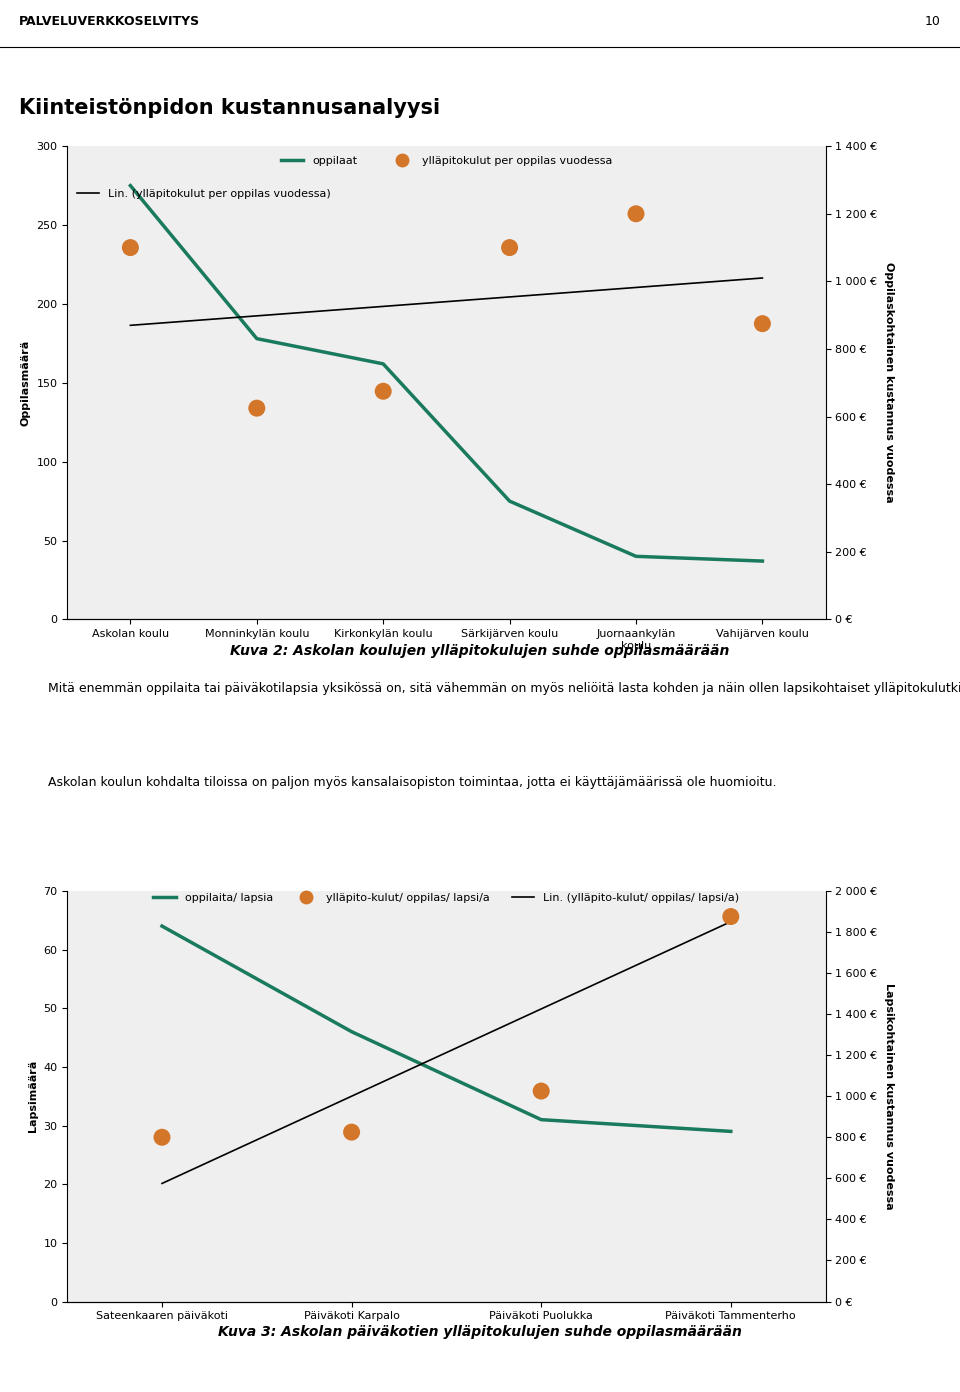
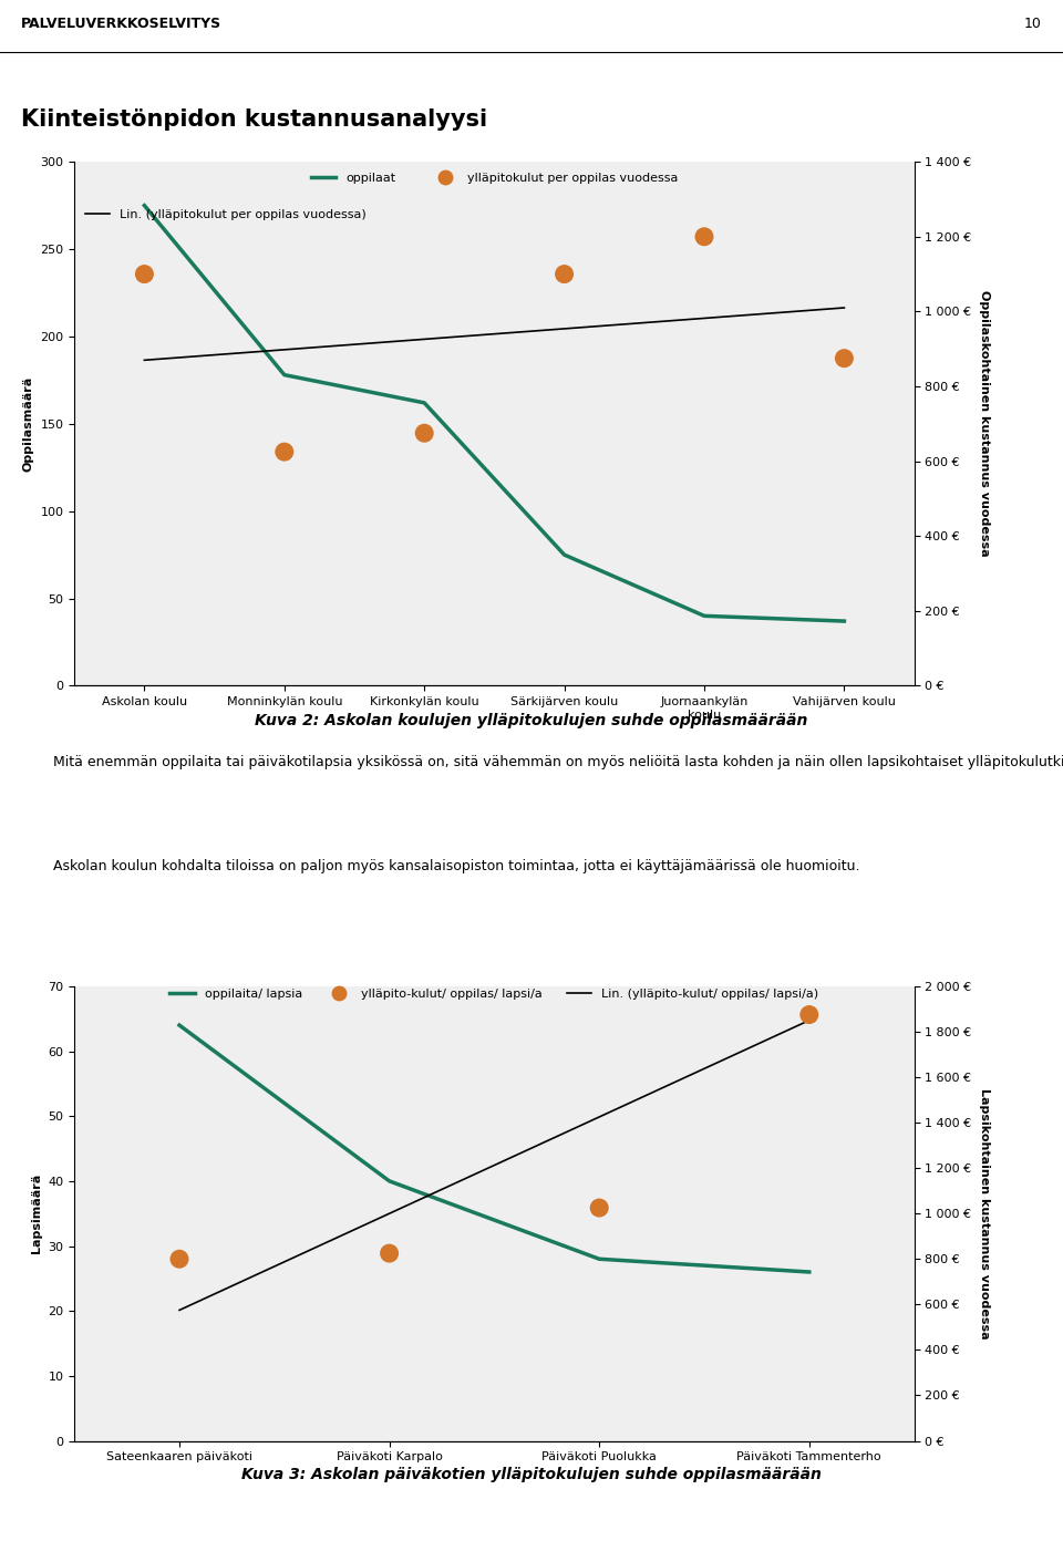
oppilaita/ lapsia/Päiväkoti Karpalo: 46 -> 40
oppilaita/ lapsia/Päiväkoti Puolukka: 31 -> 28
oppilaita/ lapsia/Päiväkoti Tammenterho: 29 -> 26
